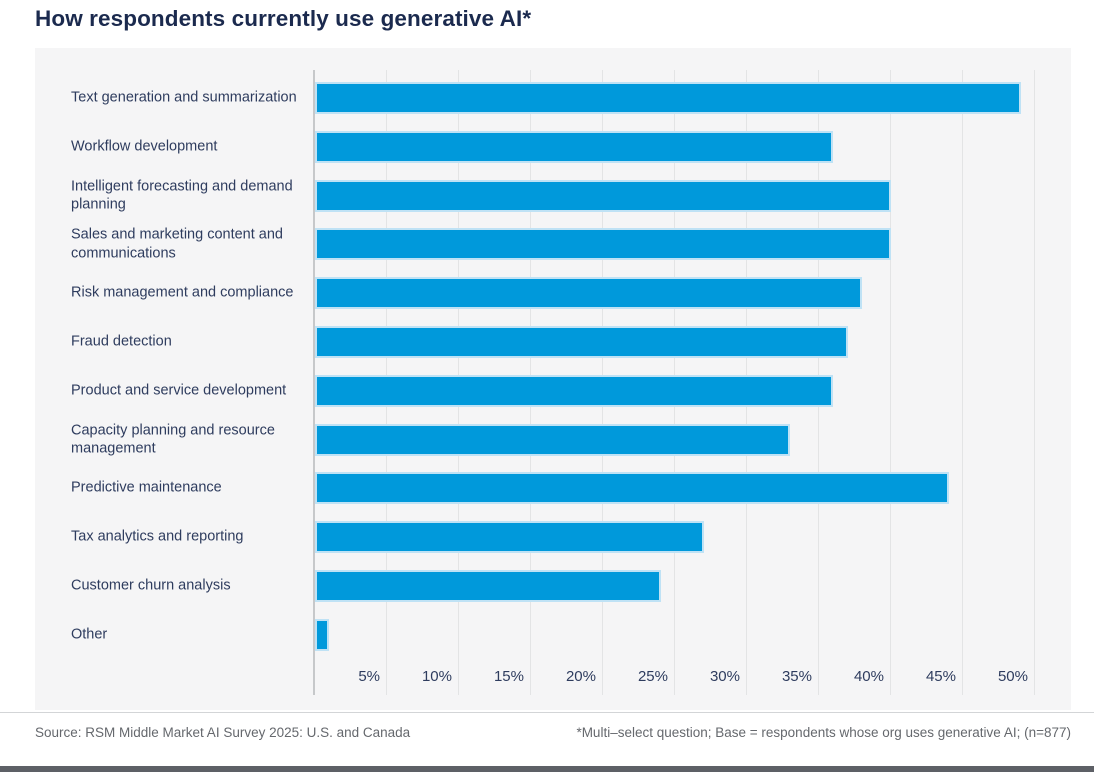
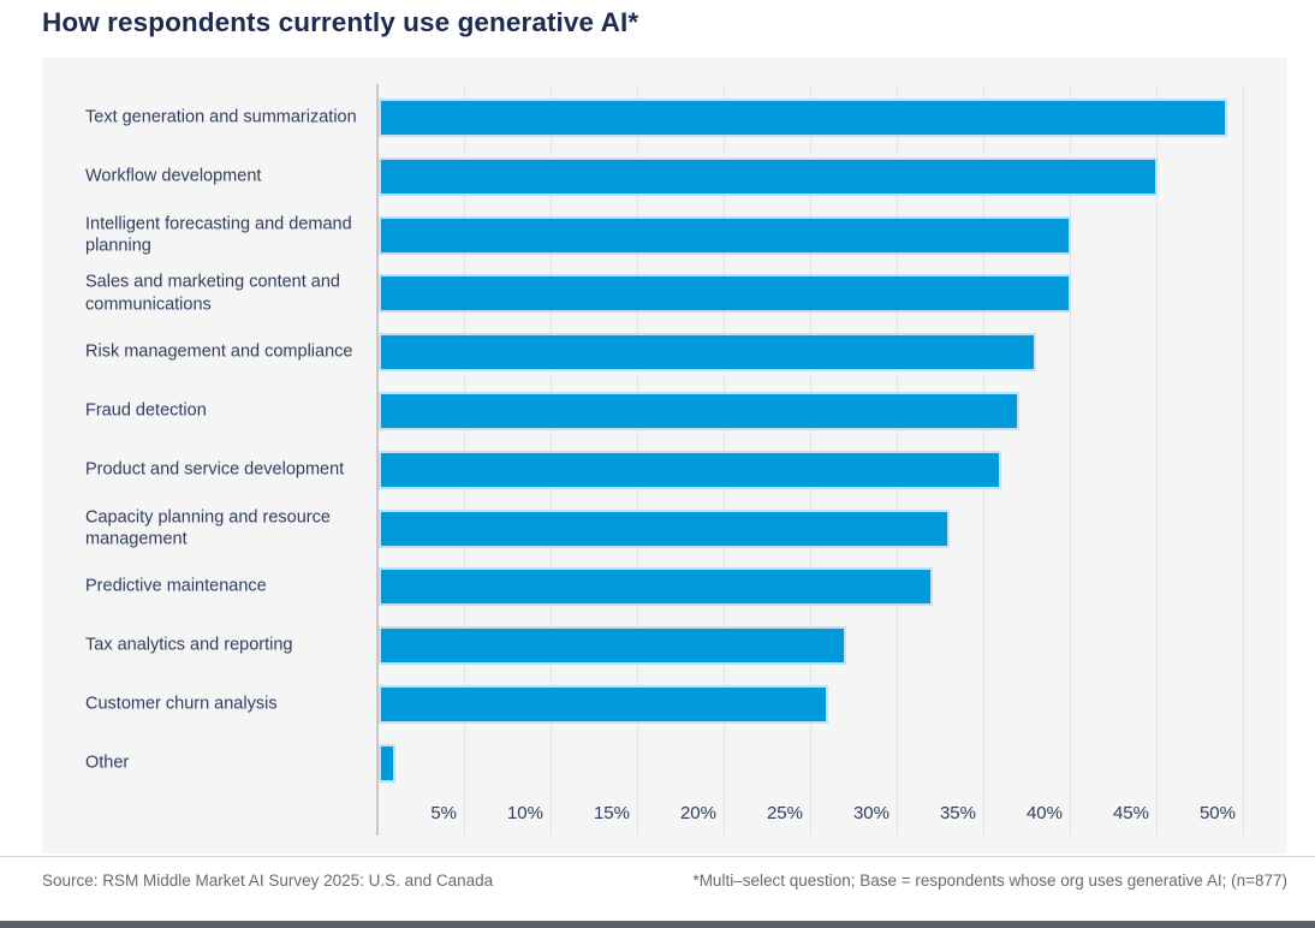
Workflow development: 36% -> 45%
Predictive maintenance: 44% -> 32%
Customer churn analysis: 24% -> 26%
